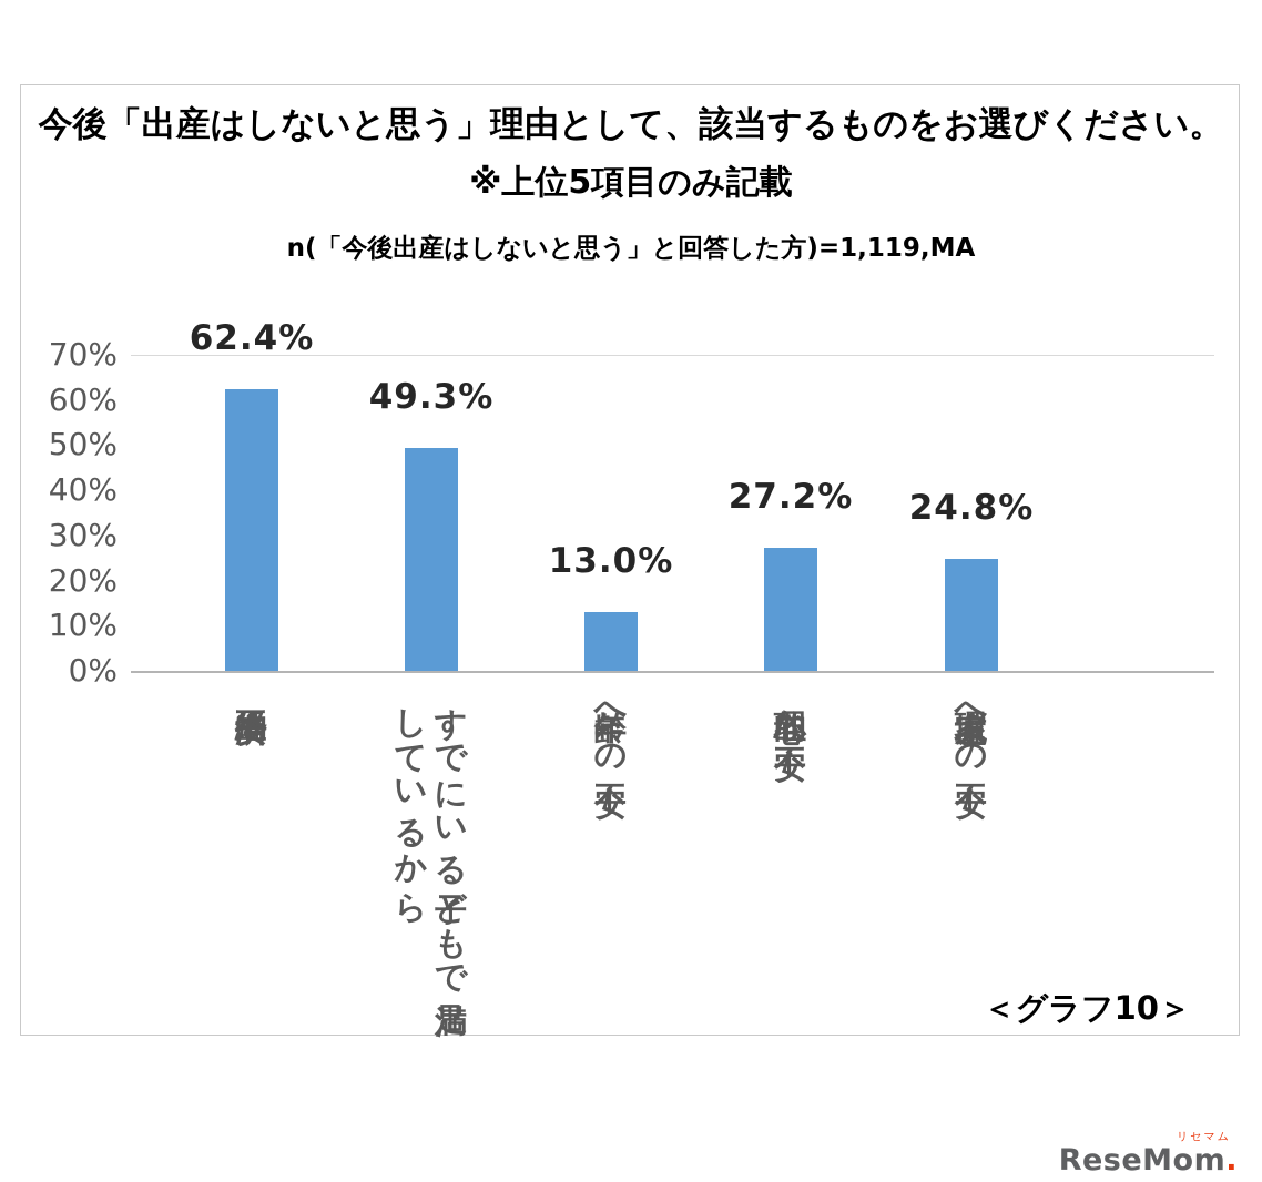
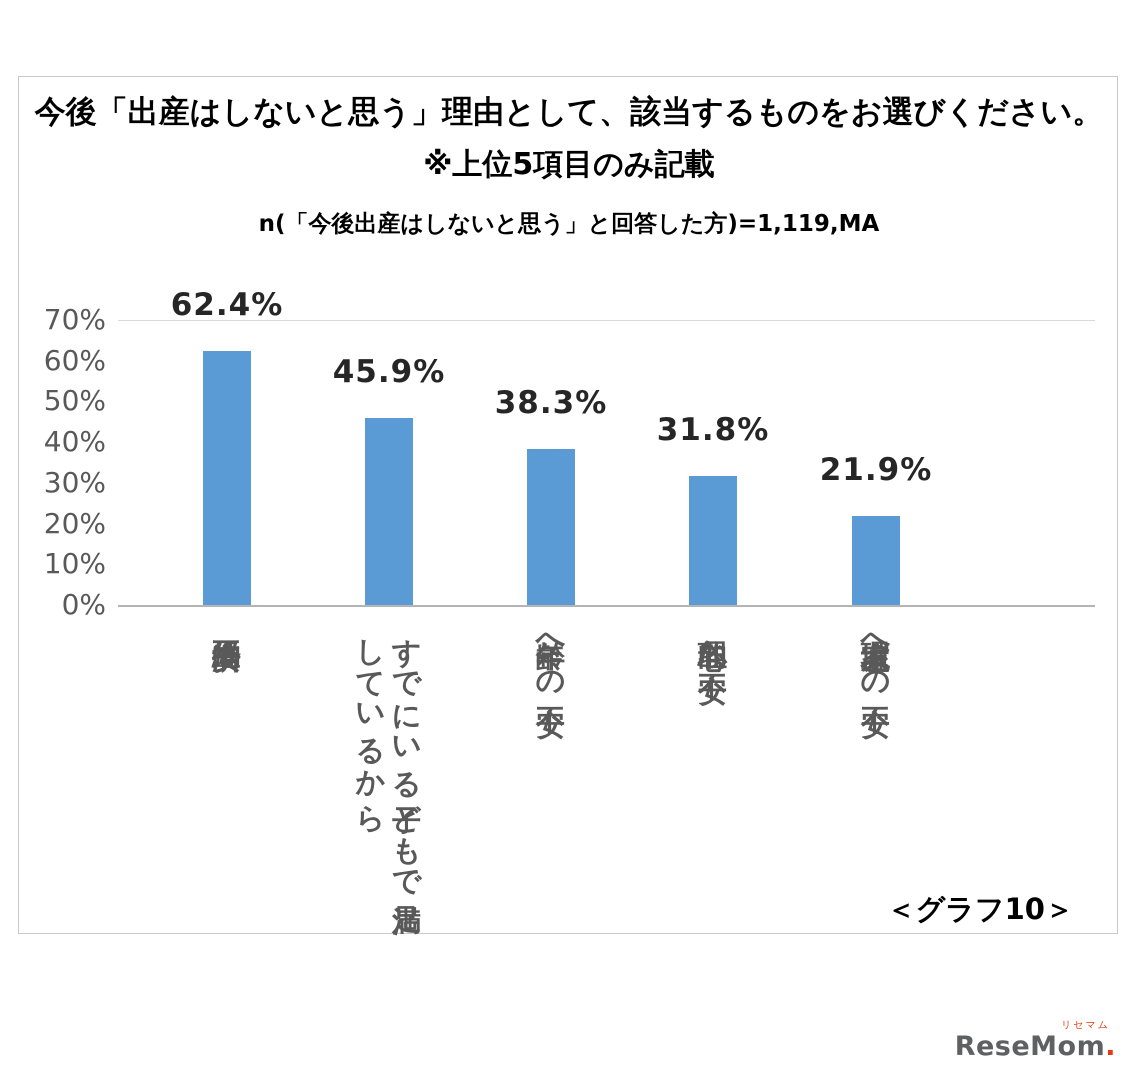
すでにいる子どもで満足しているから: 49.3% -> 45.9%
年齢への不安: 13.0% -> 38.3%
心理的な不安: 27.2% -> 31.8%
家庭環境への不安: 24.8% -> 21.9%
